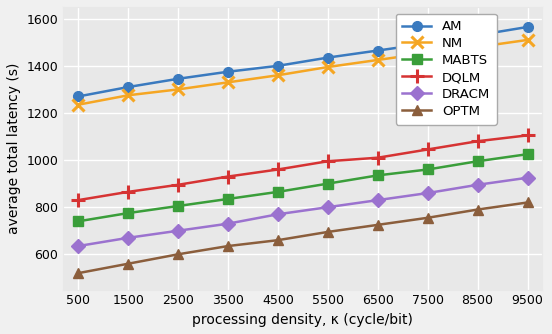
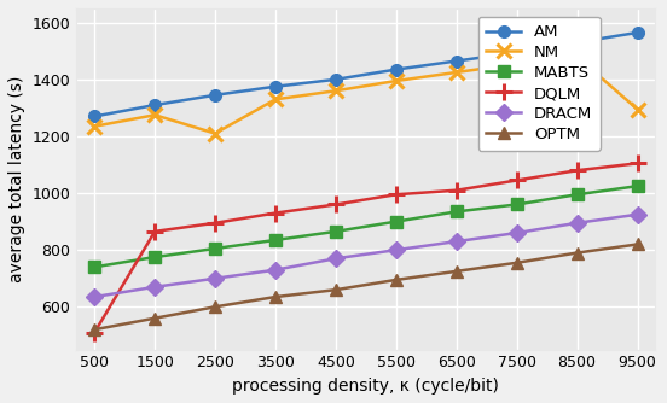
DQLM/500: 830 -> 510
NM/2500: 1300 -> 1210
NM/9500: 1510 -> 1295
